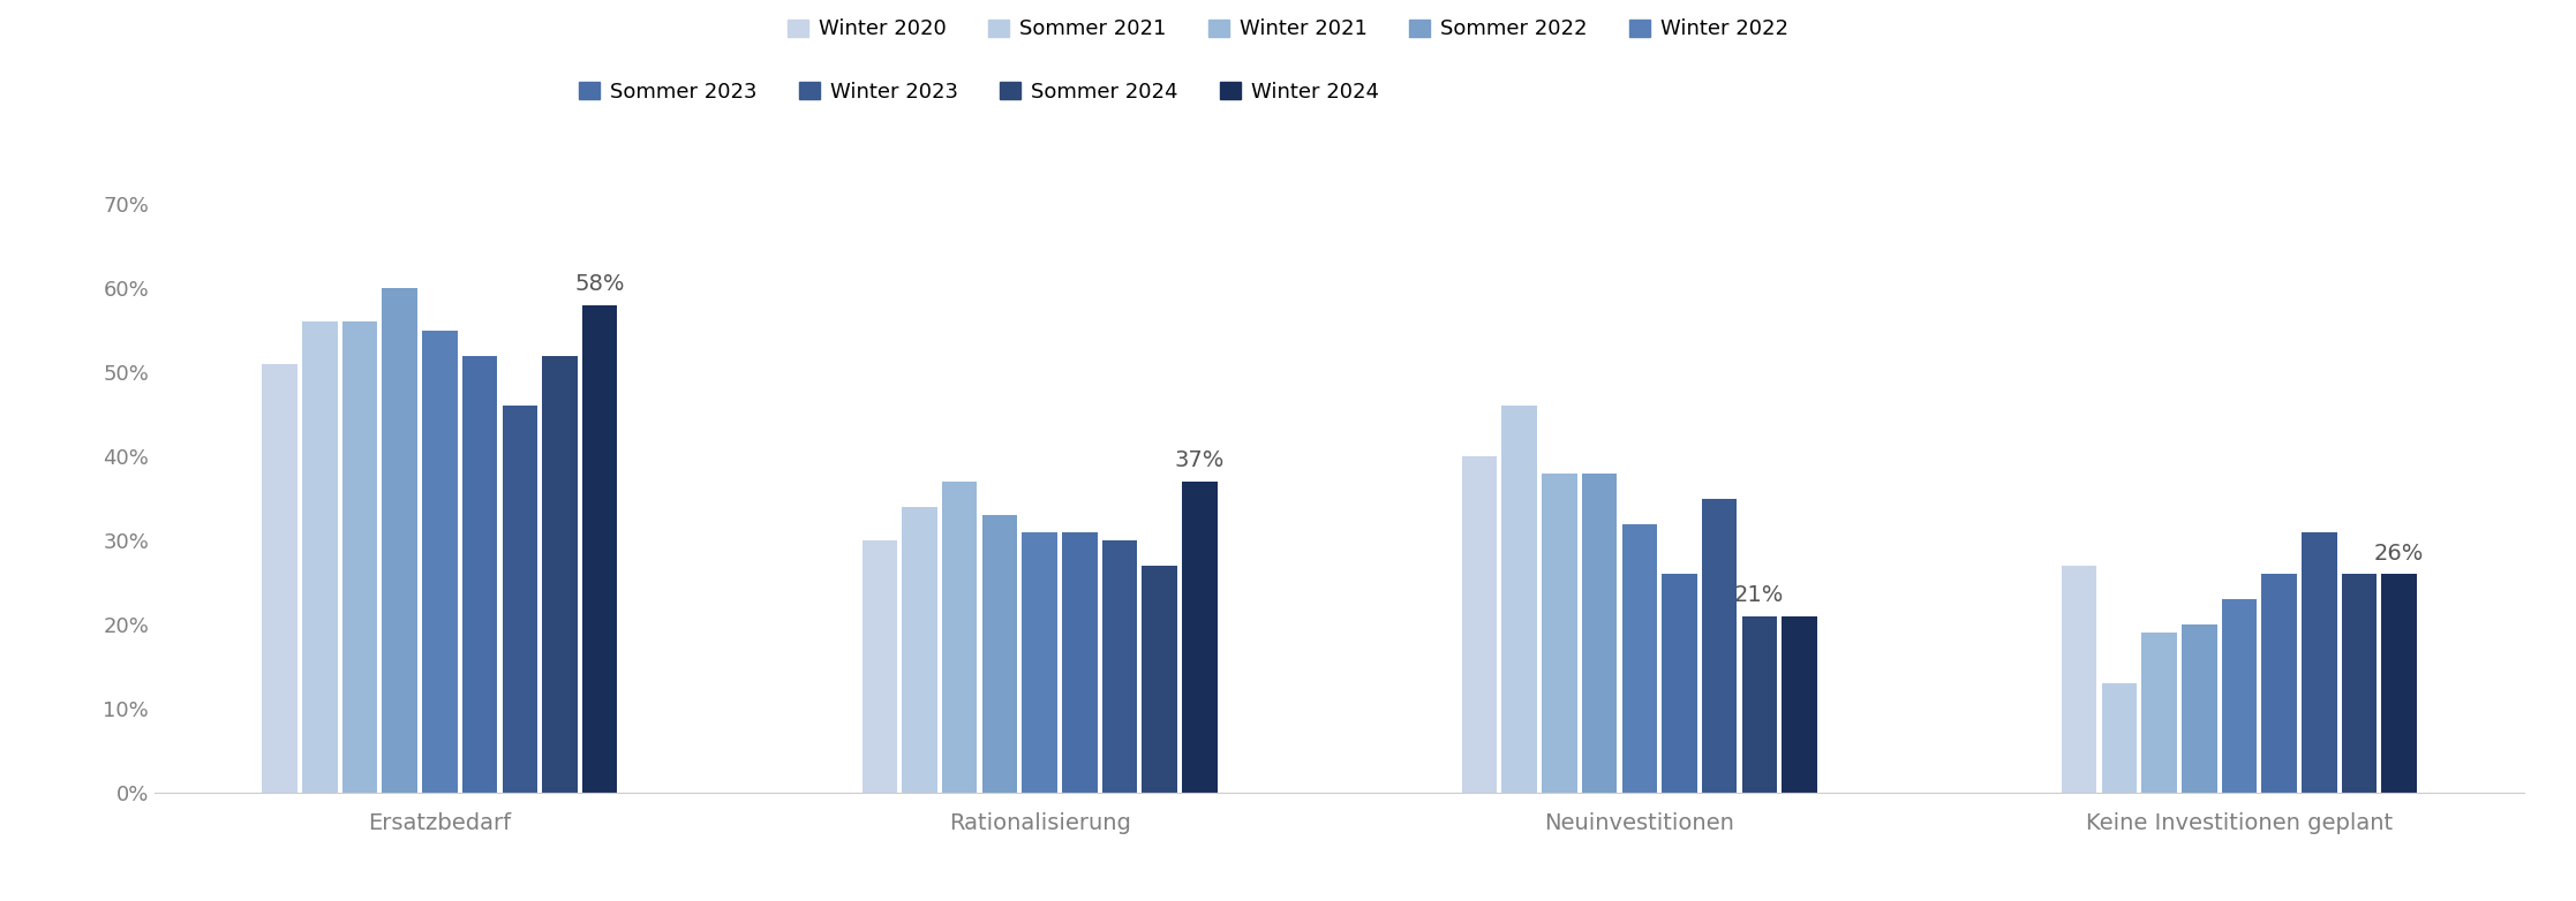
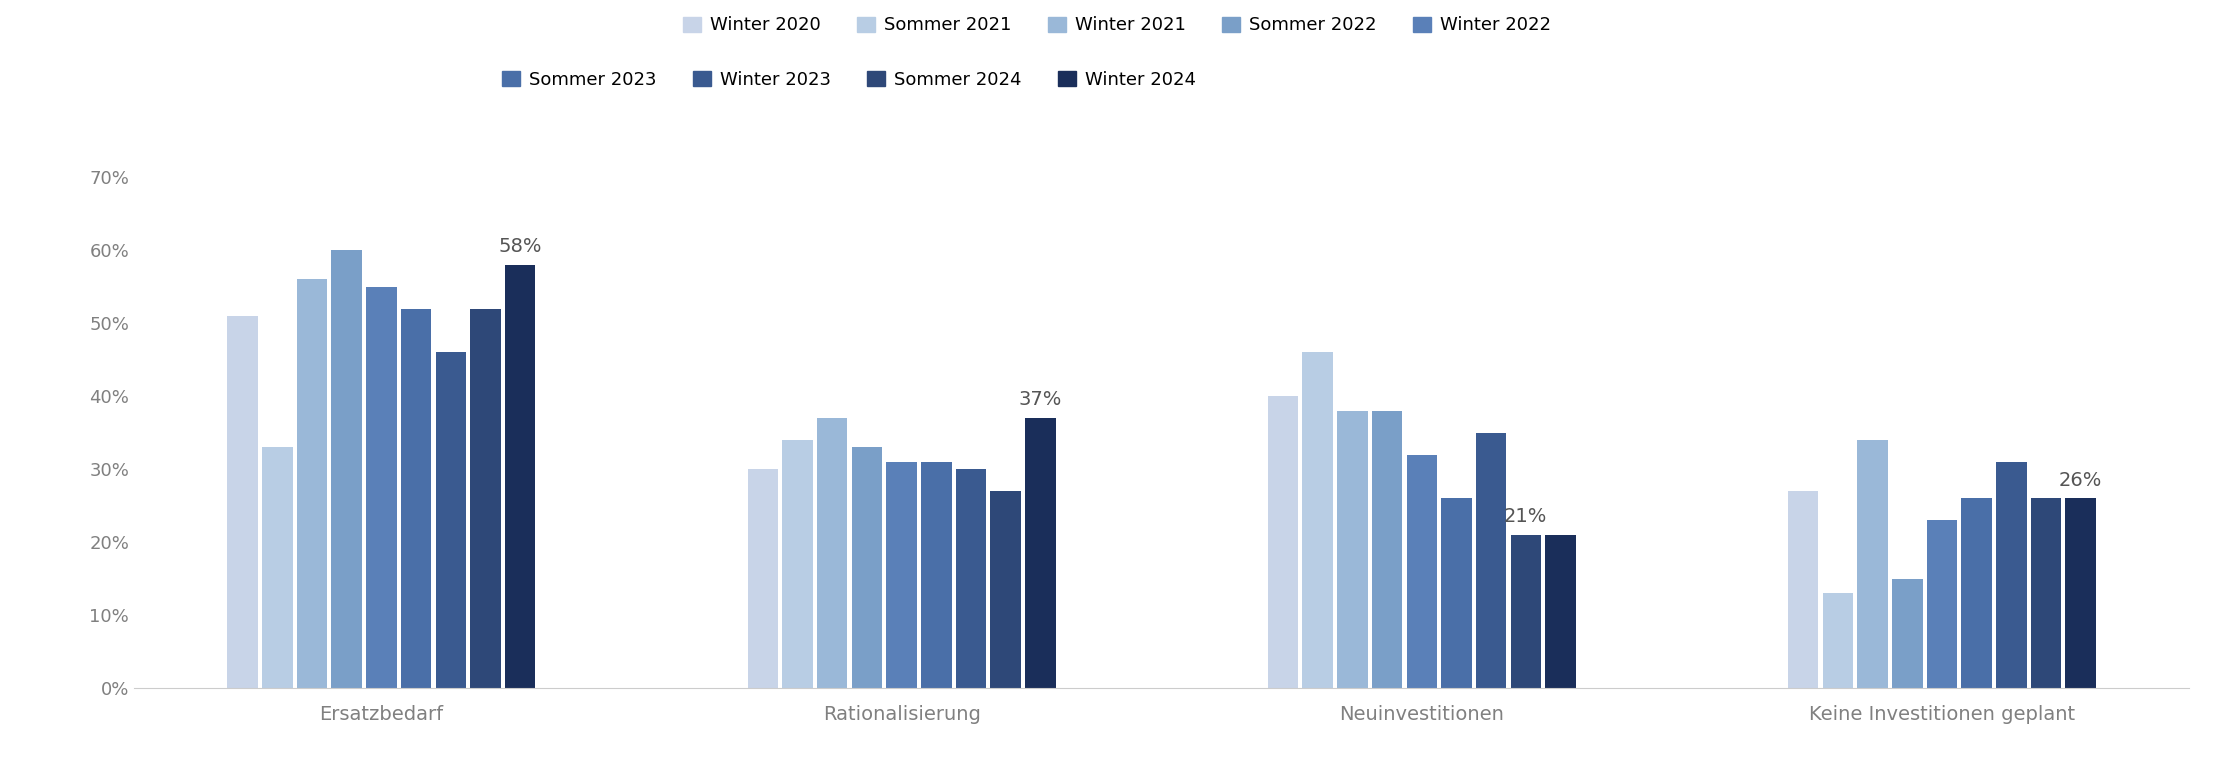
Sommer 2021/Ersatzbedarf: 56% -> 33%
Winter 2021/Keine Investitionen geplant: 19% -> 34%
Sommer 2022/Keine Investitionen geplant: 20% -> 15%
